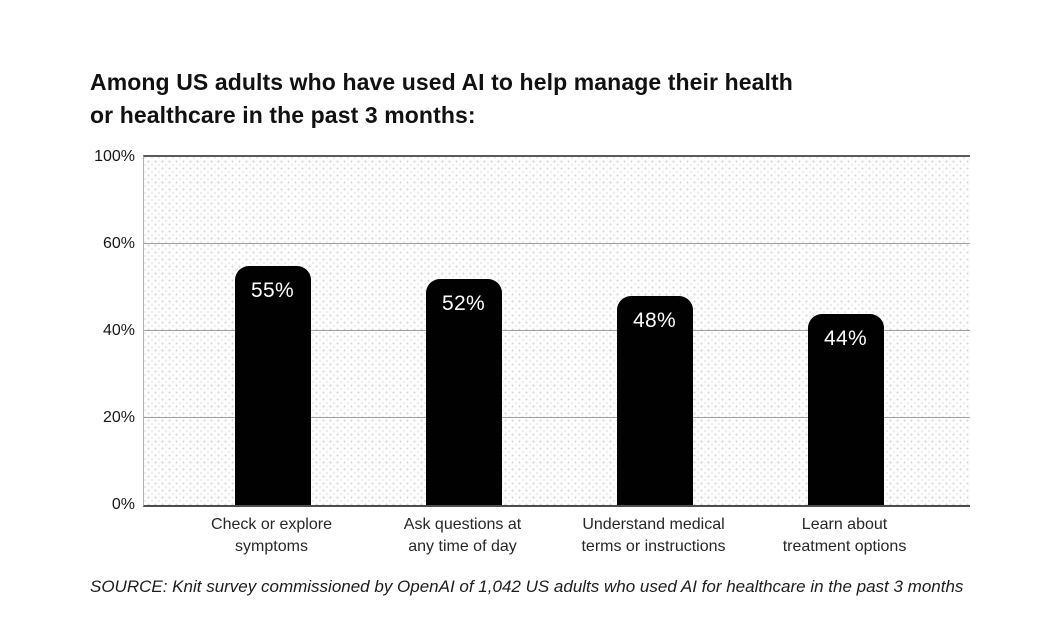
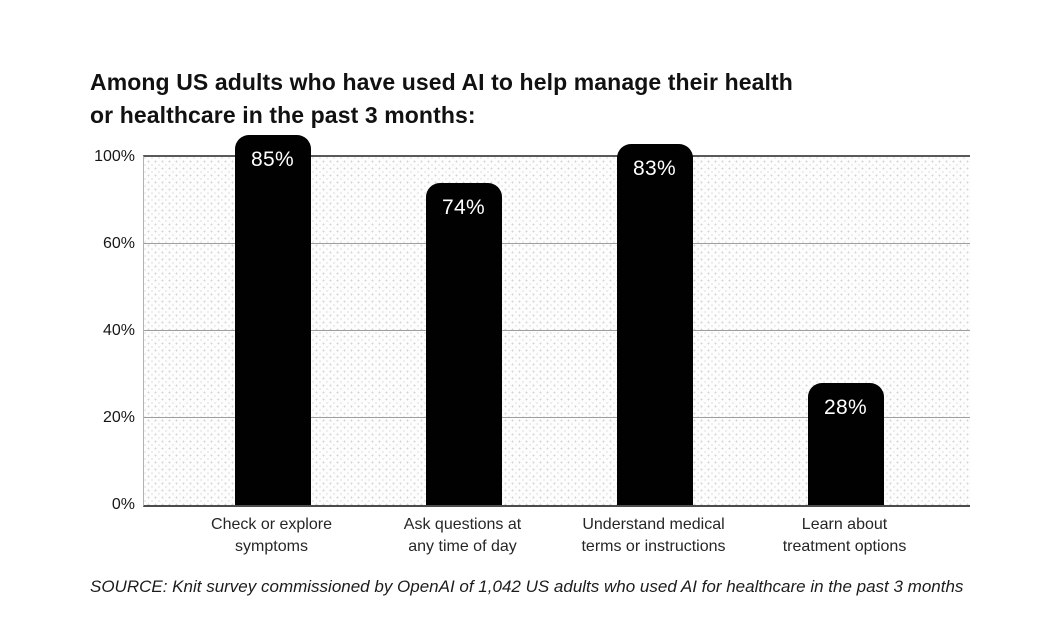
Check or explore symptoms: 55% -> 85%
Ask questions at any time of day: 52% -> 74%
Understand medical terms or instructions: 48% -> 83%
Learn about treatment options: 44% -> 28%
